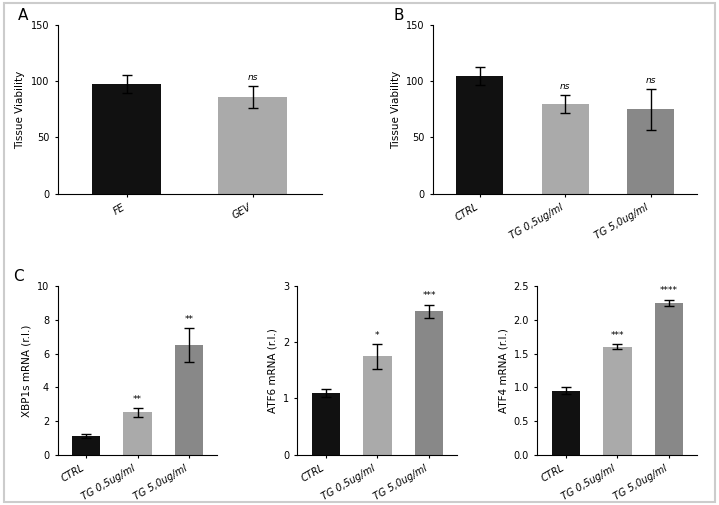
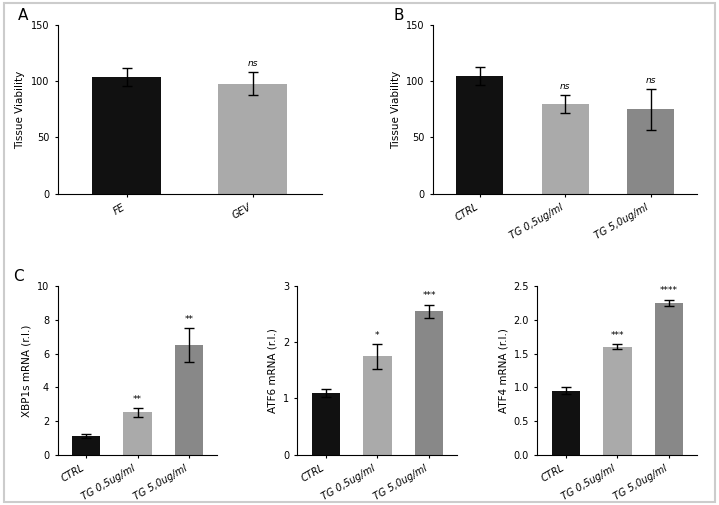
FE: 98 -> 104
GEV: 86 -> 98
